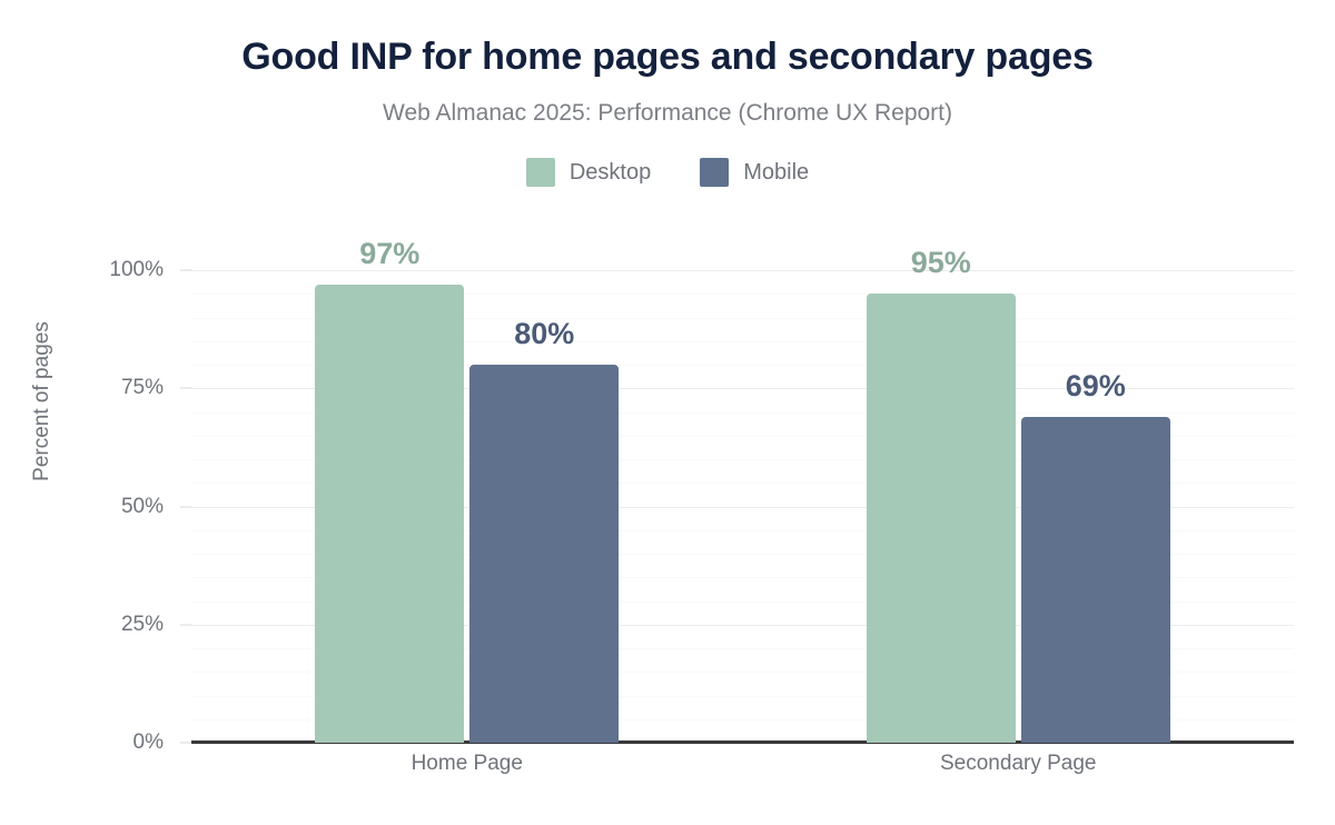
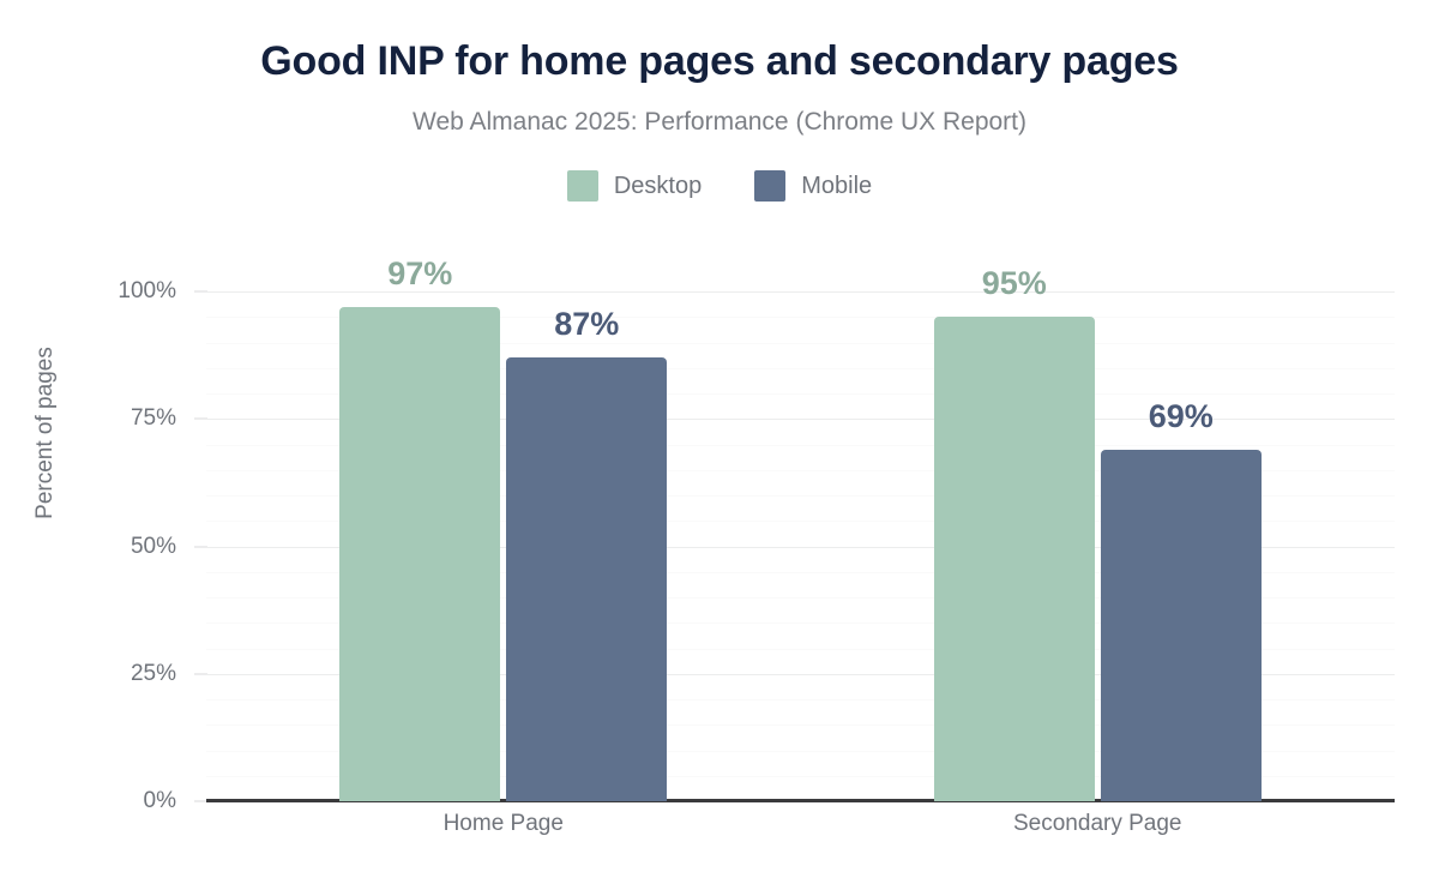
Mobile/Home Page: 80% -> 87%
